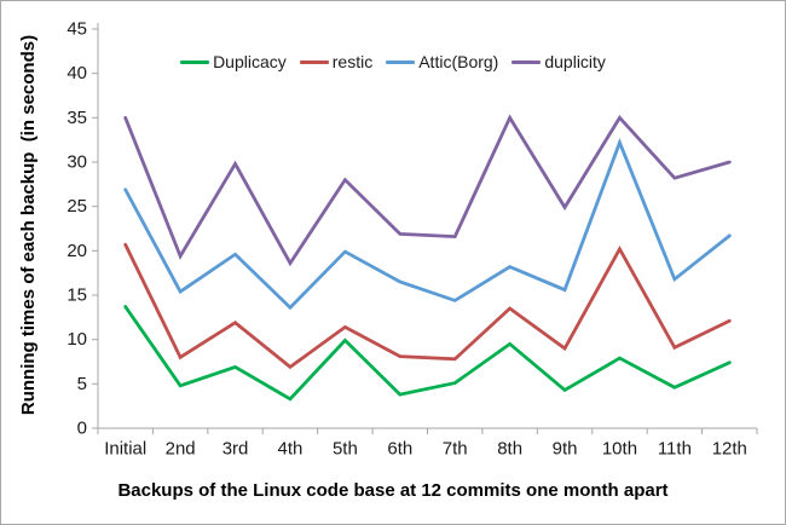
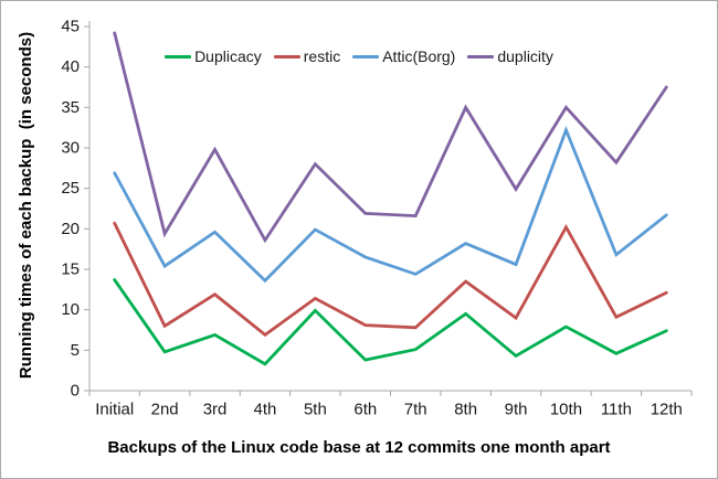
duplicity/Initial: 35 -> 44
duplicity/12th: 30 -> 38
